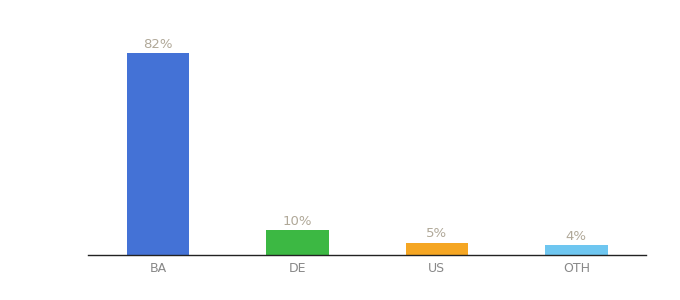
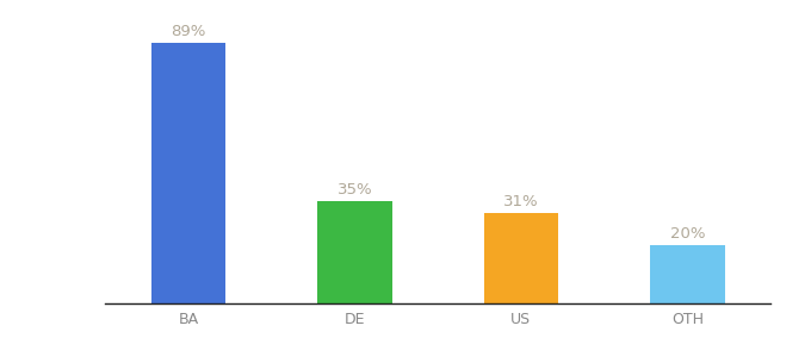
BA: 82% -> 89%
DE: 10% -> 35%
US: 5% -> 31%
OTH: 4% -> 20%
